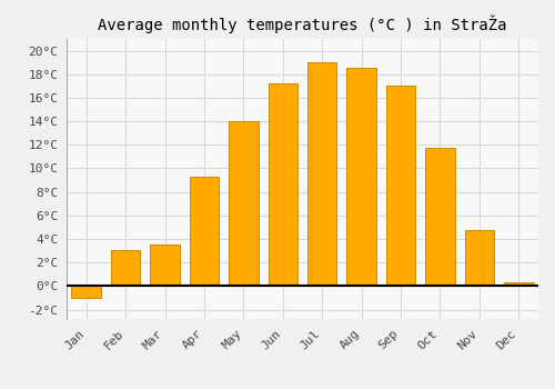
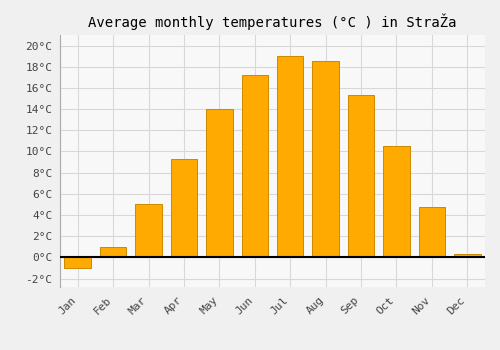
Feb: 3.1°C -> 1.0°C
Mar: 3.5°C -> 5.0°C
Sep: 17.0°C -> 15.3°C
Oct: 11.7°C -> 10.5°C
